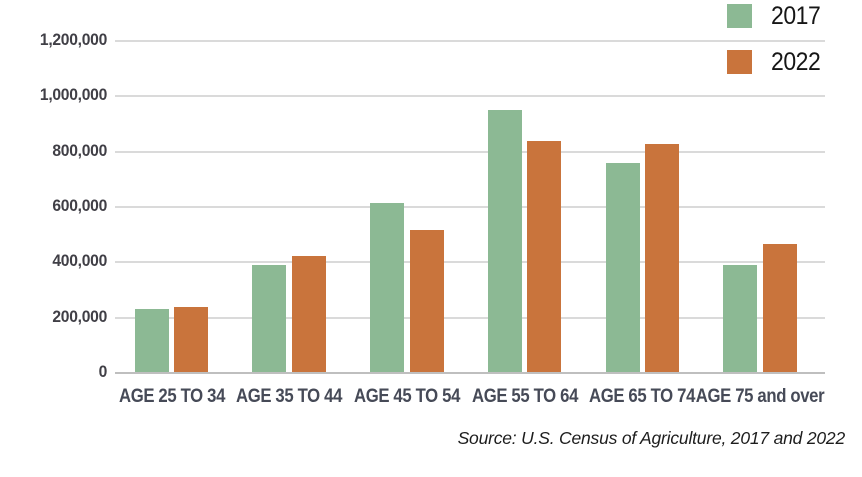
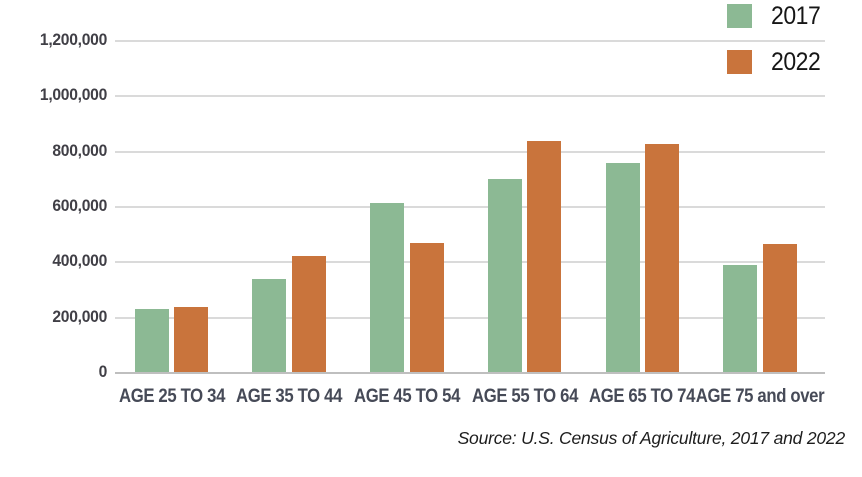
2017/AGE 35 TO 44: 390000 -> 340000
2022/AGE 45 TO 54: 520000 -> 470000
2017/AGE 55 TO 64: 950000 -> 700000
